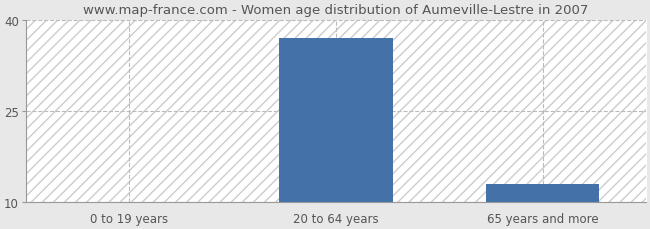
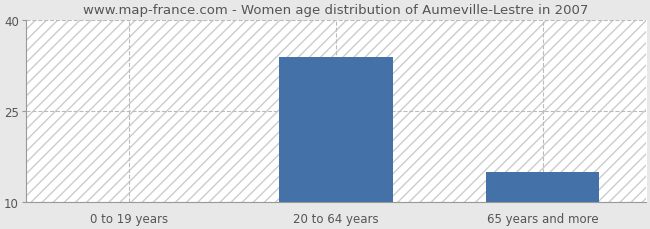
20 to 64 years: 37 -> 34
65 years and more: 13 -> 15
